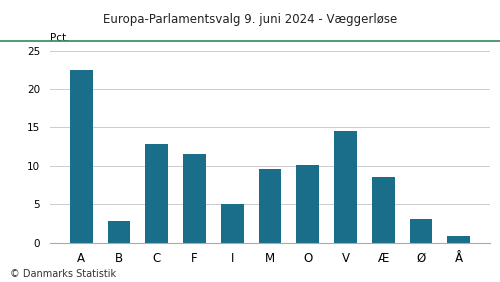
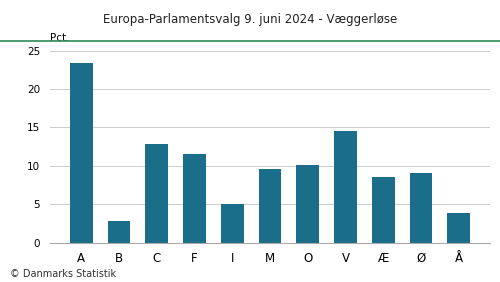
A: 22.5 -> 23.4
Ø: 3.1 -> 9.0
Å: 0.9 -> 3.8
